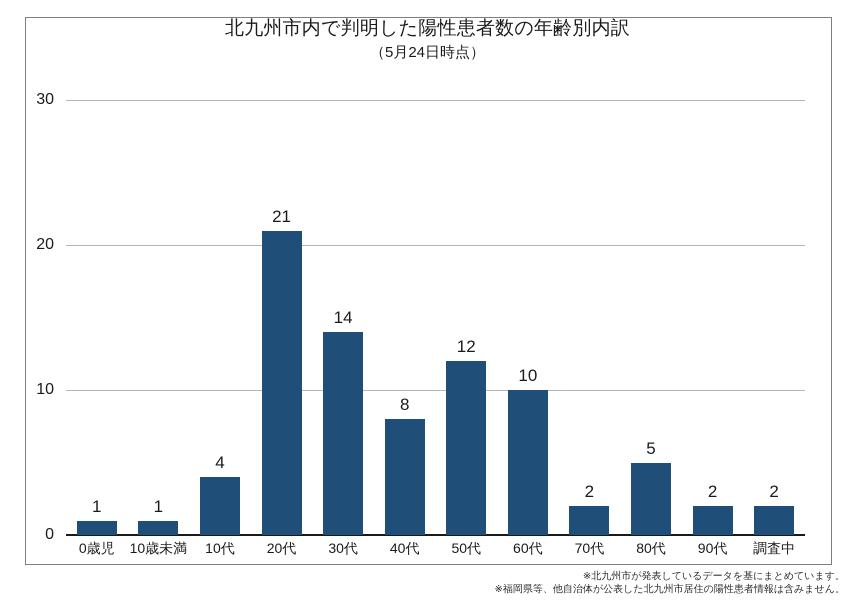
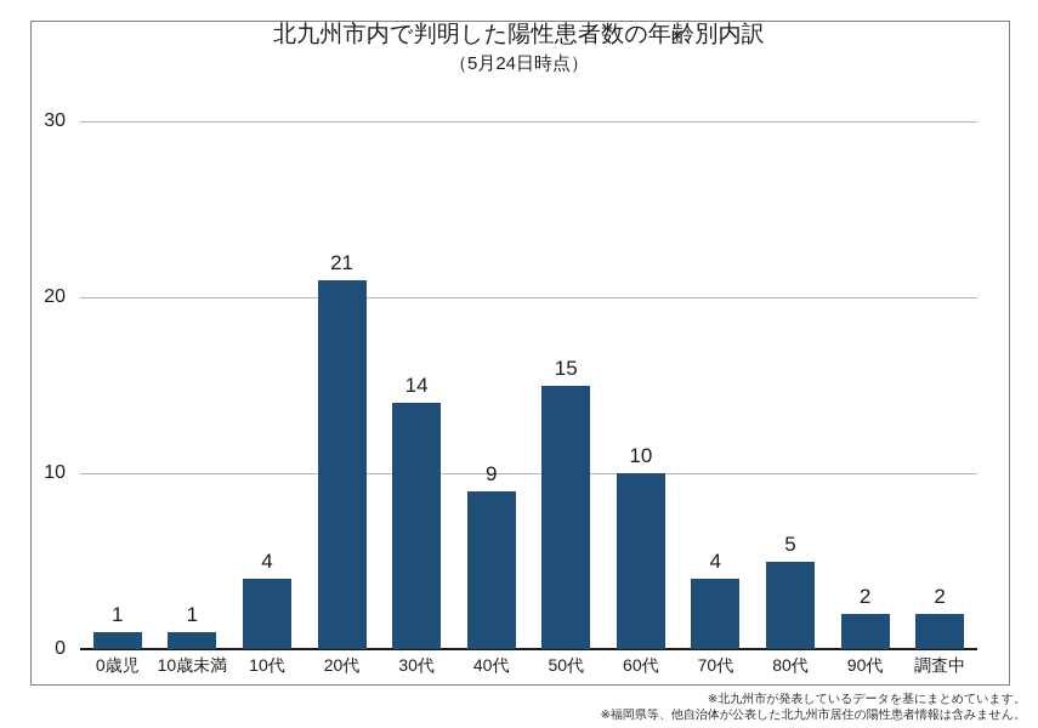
40代: 8 -> 9
50代: 12 -> 15
70代: 2 -> 4
